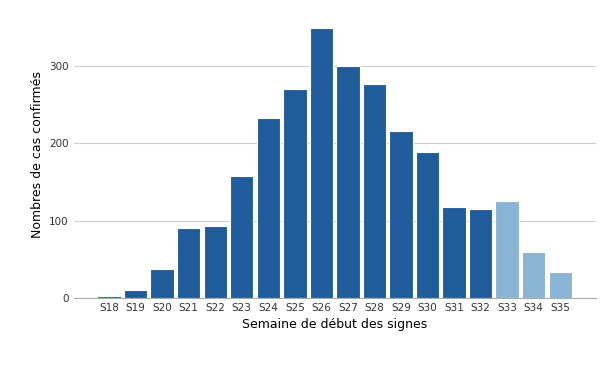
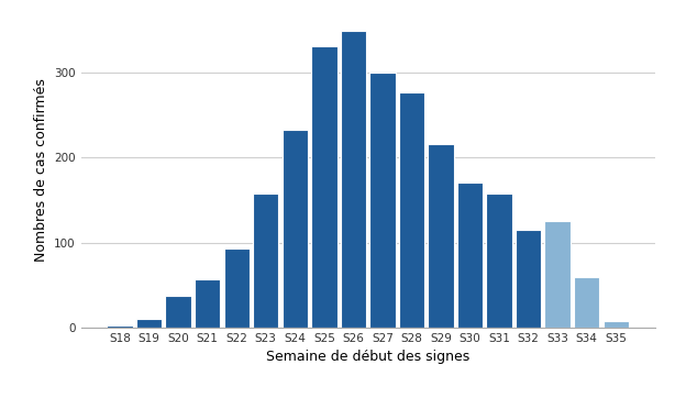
S21: 90 -> 57
S25: 270 -> 330
S30: 188 -> 171
S31: 118 -> 158
S35: 34 -> 8
